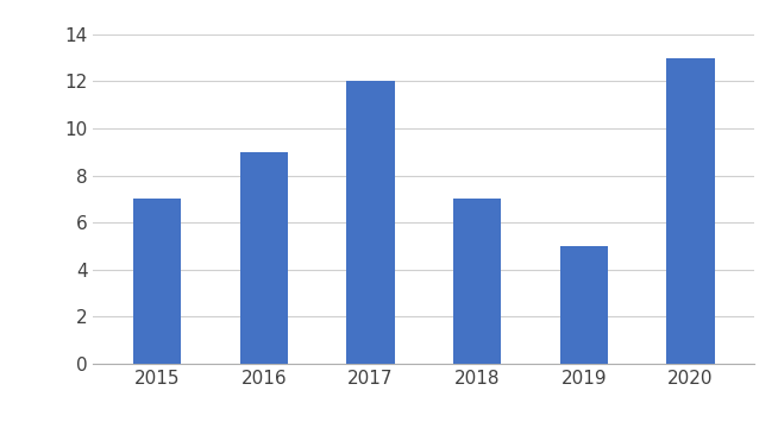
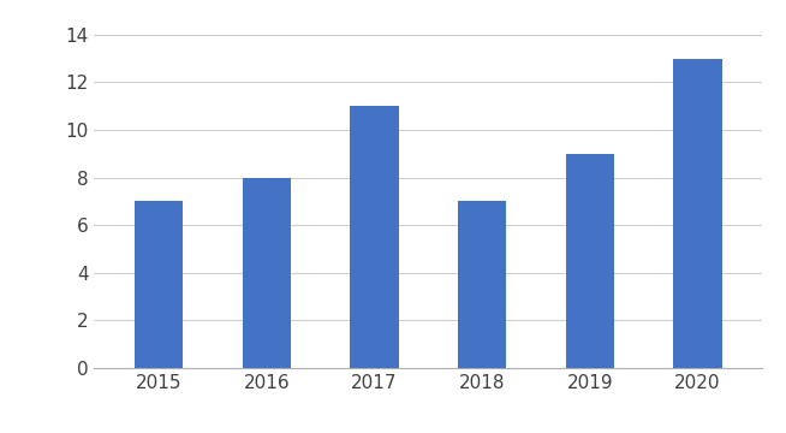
2016: 9 -> 8
2017: 12 -> 11
2019: 5 -> 9
